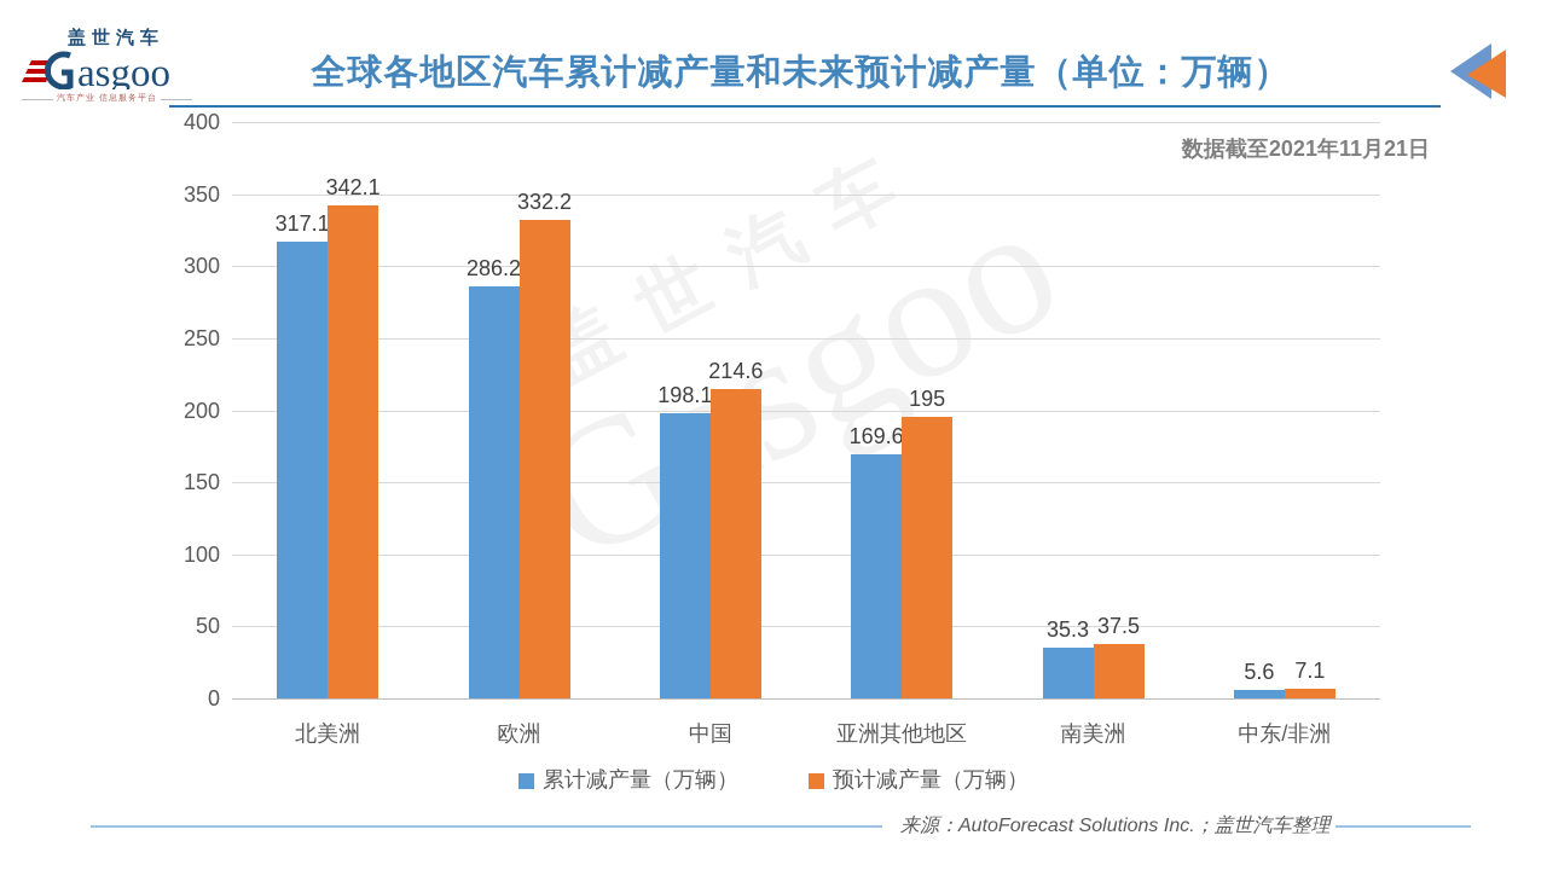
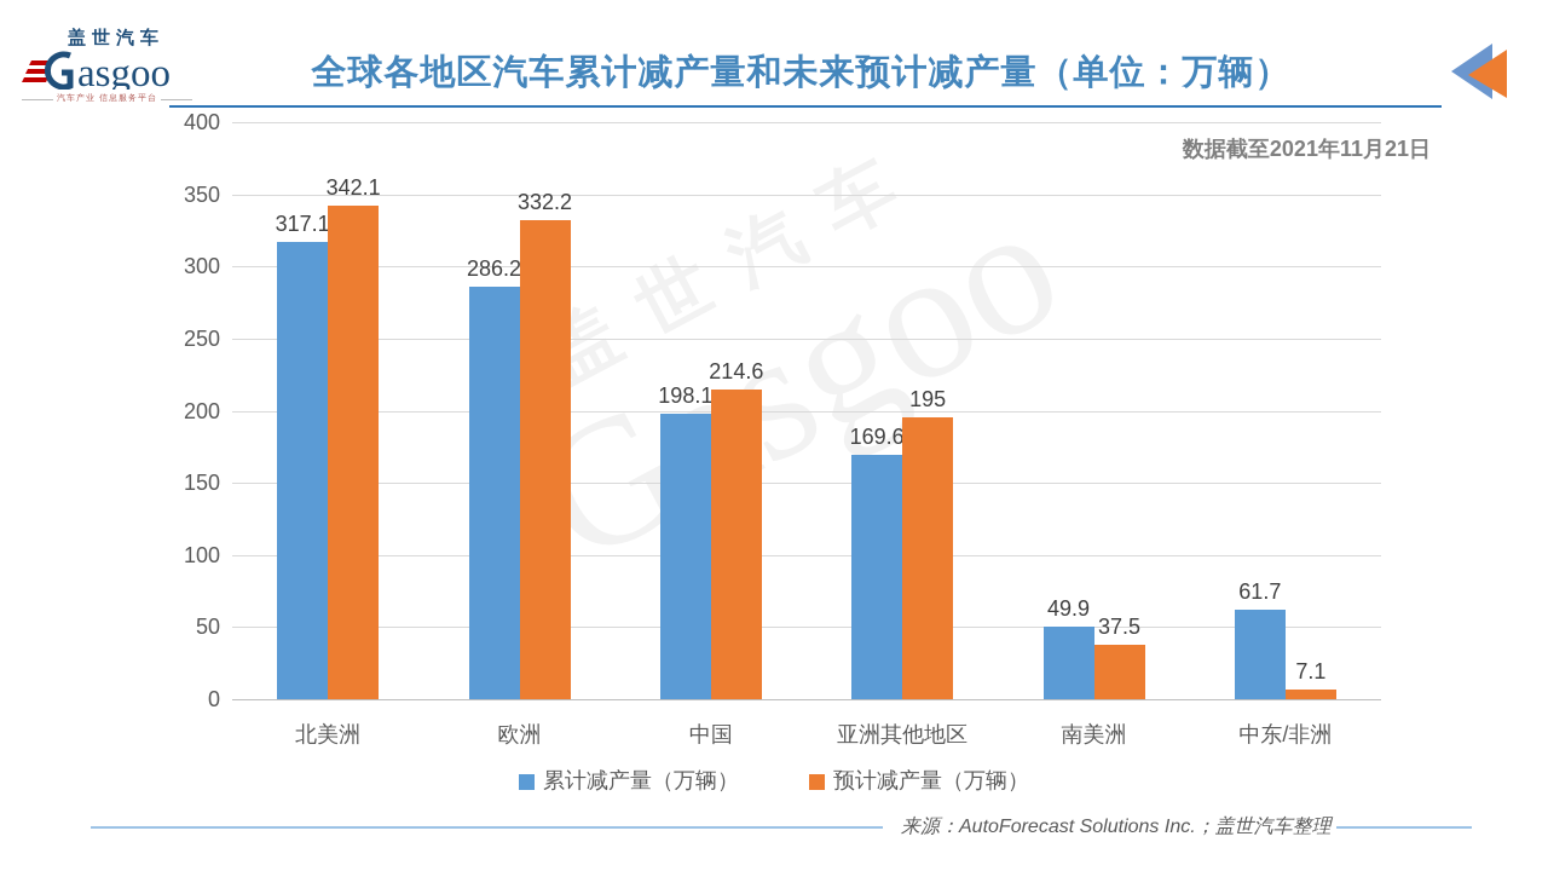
累计减产量（万辆）/南美洲: 35.3 -> 49.9
累计减产量（万辆）/中东/非洲: 5.6 -> 61.7
